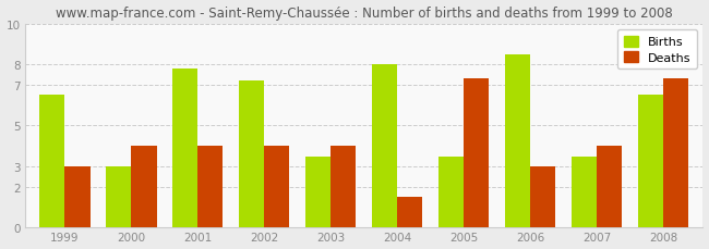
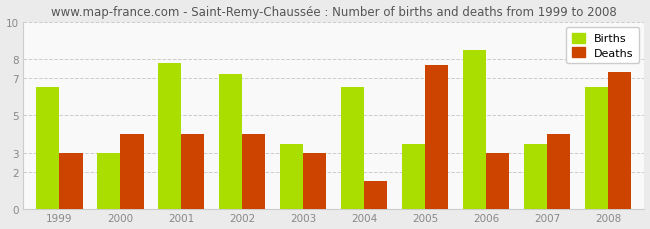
Deaths/2003: 4.0 -> 3.0
Births/2004: 8.0 -> 6.5
Deaths/2005: 7.3 -> 7.7
